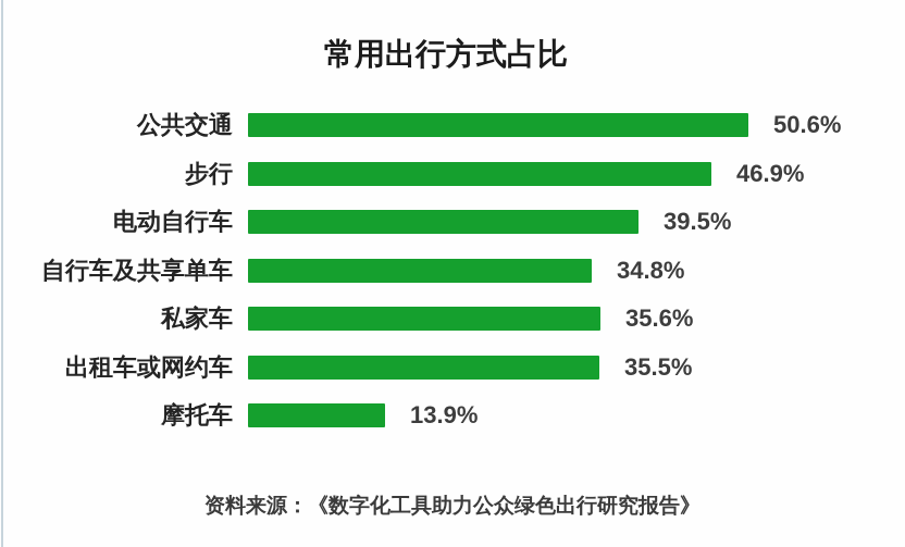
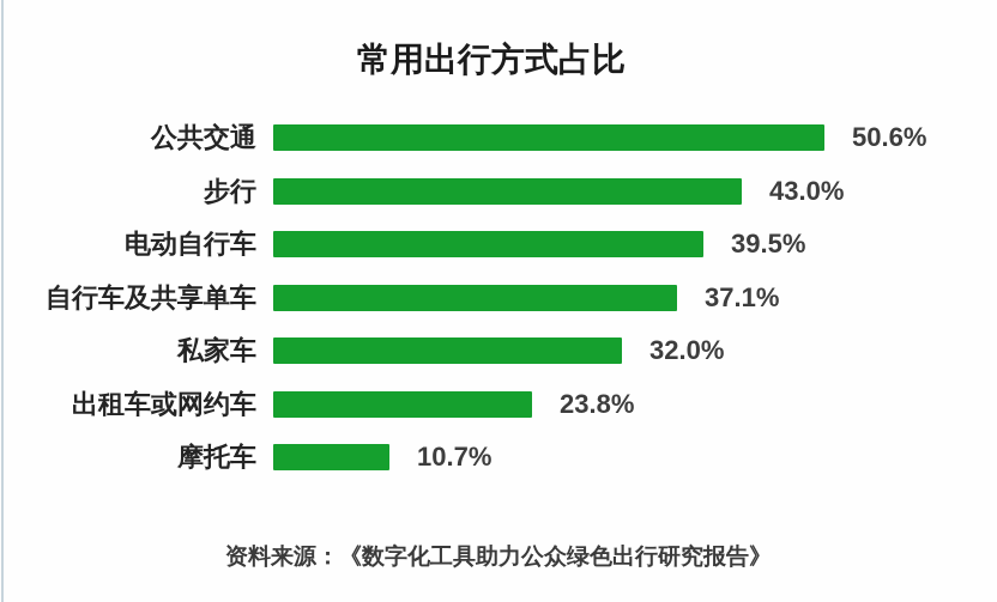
步行: 46.9% -> 43.0%
自行车及共享单车: 34.8% -> 37.1%
私家车: 35.6% -> 32.0%
出租车或网约车: 35.5% -> 23.8%
摩托车: 13.9% -> 10.7%
